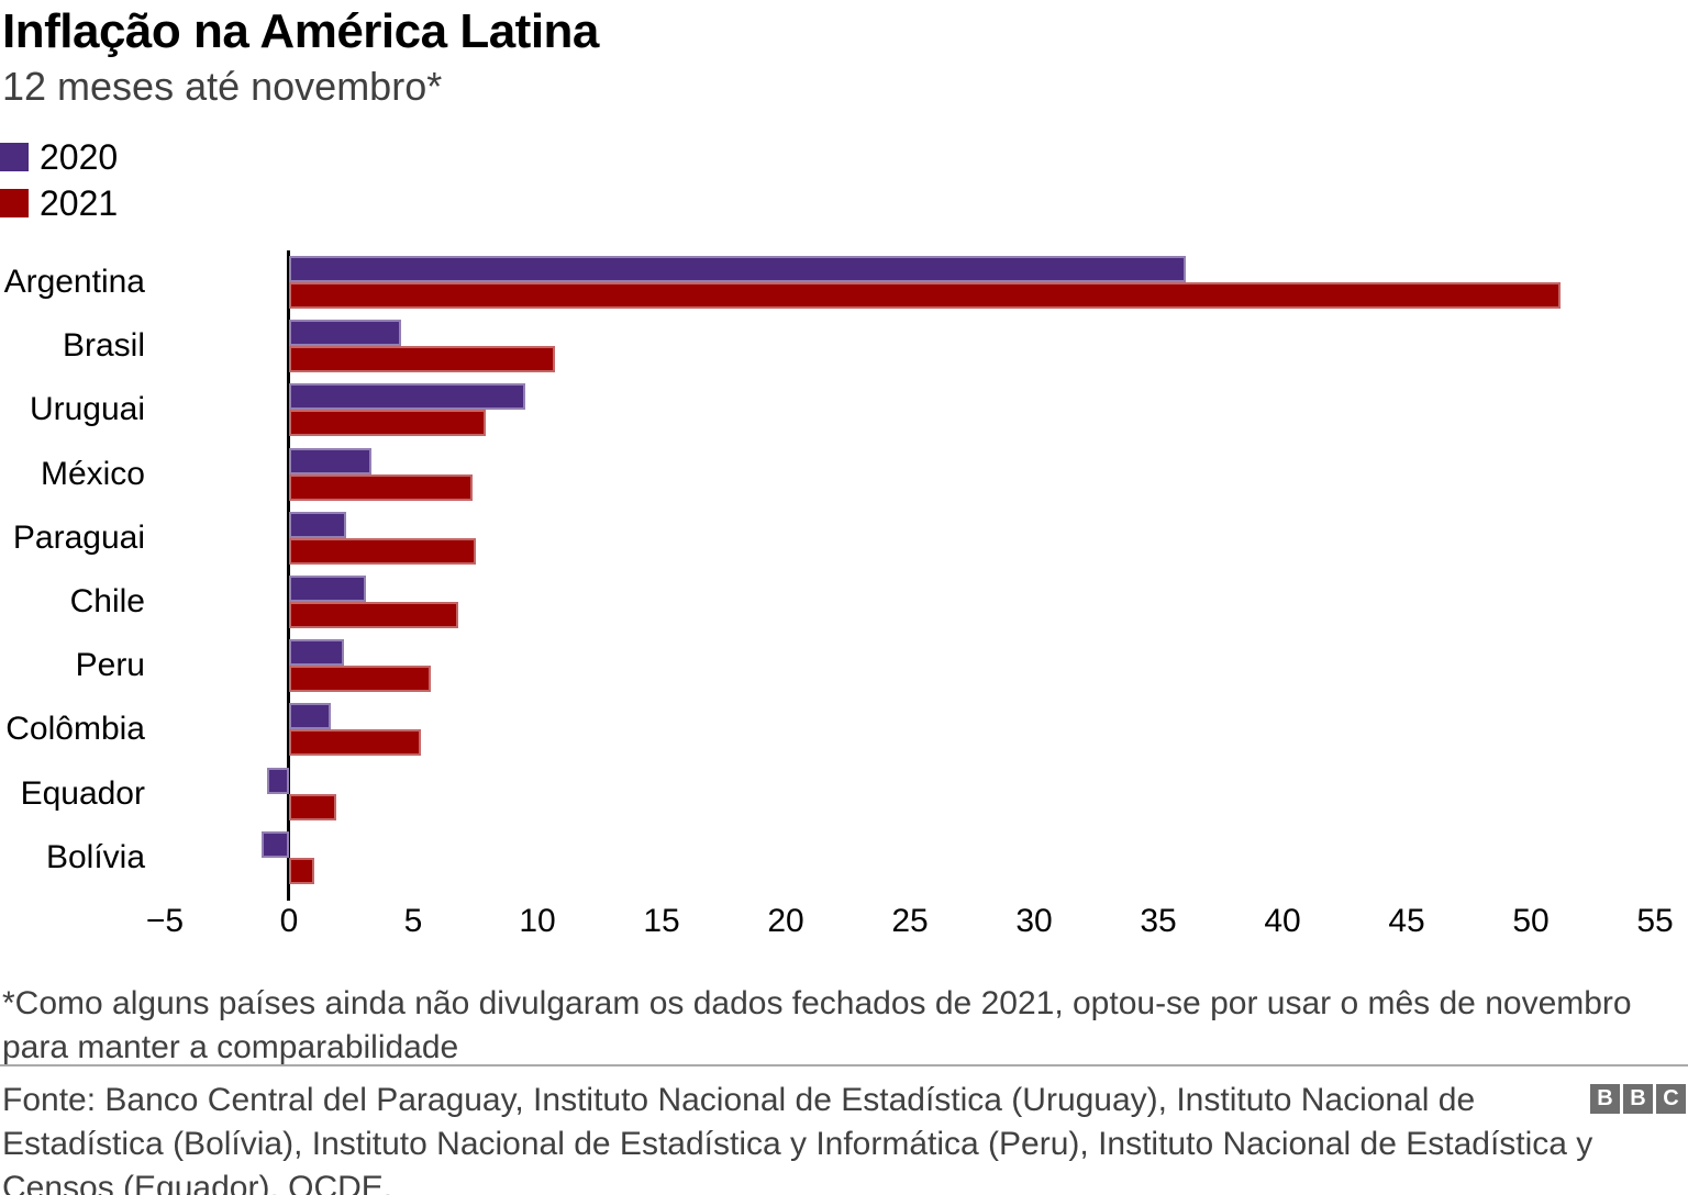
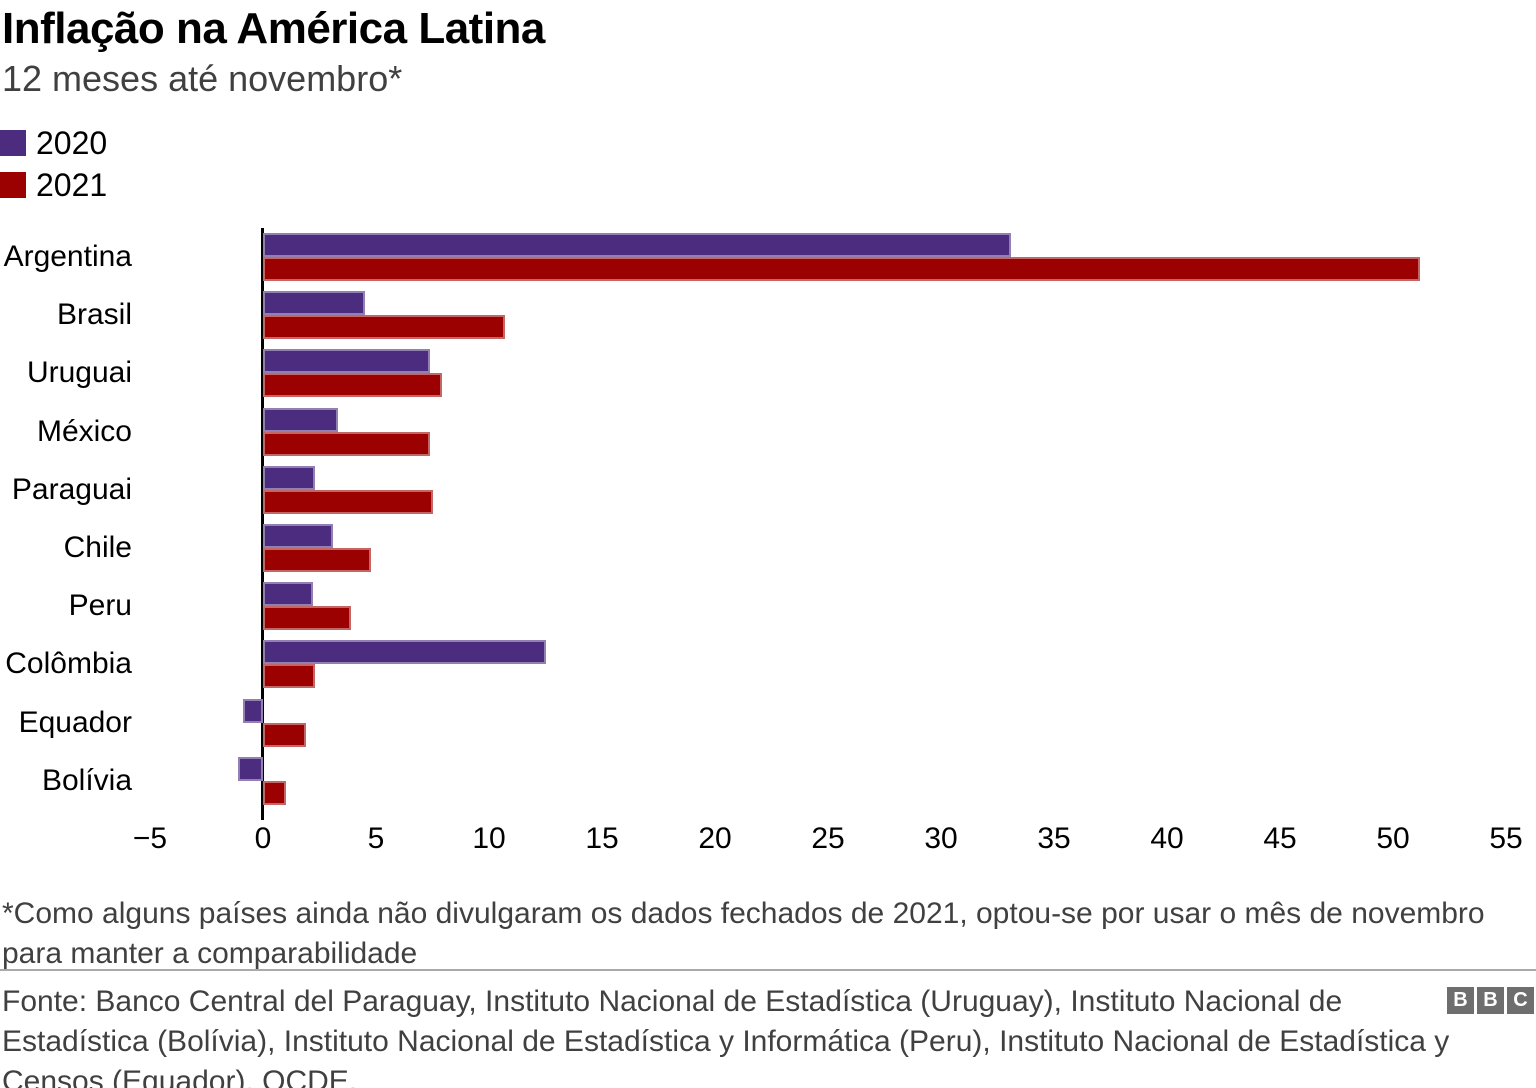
2020/Argentina: 36.1 -> 33.1
2020/Uruguai: 9.5 -> 7.4
2021/Chile: 6.8 -> 4.8
2021/Peru: 5.7 -> 3.9
2020/Colômbia: 1.7 -> 12.5
2021/Colômbia: 5.3 -> 2.3
